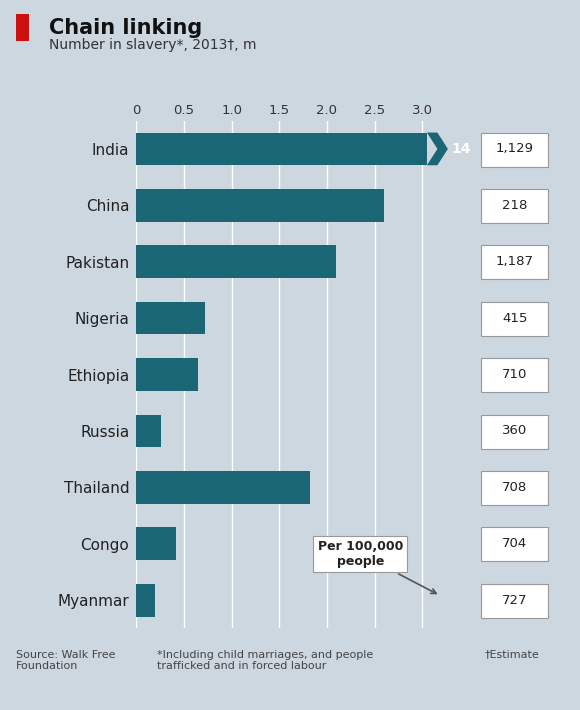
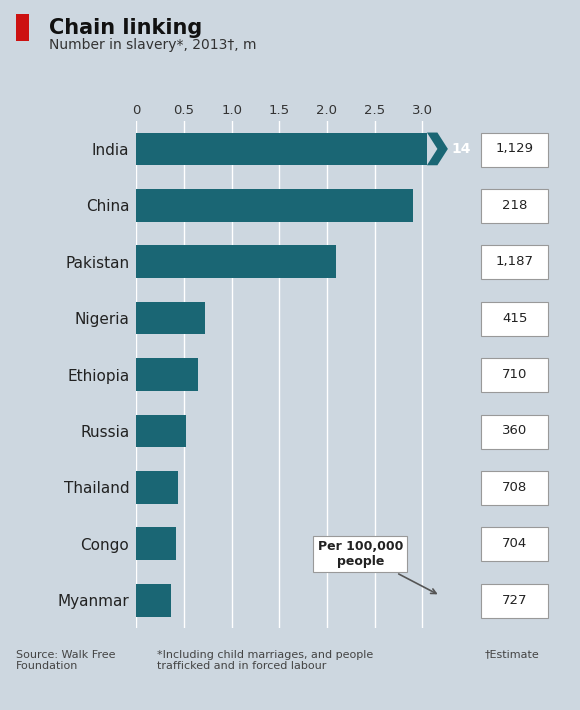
China: 2.60 -> 2.90
Russia: 0.26 -> 0.52
Thailand: 1.82 -> 0.44
Myanmar: 0.20 -> 0.36
